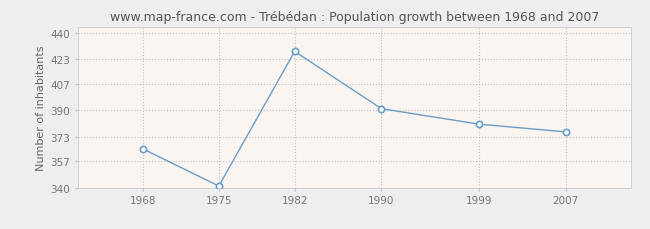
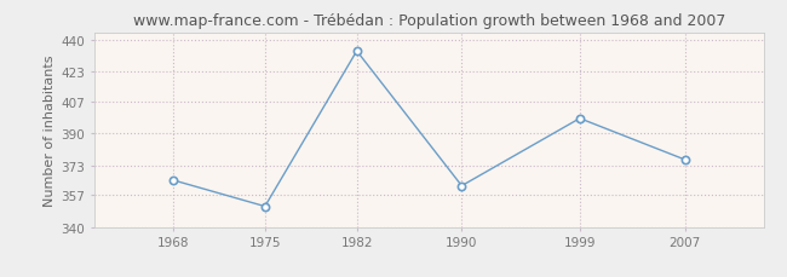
1975: 341 -> 351
1982: 428 -> 434
1990: 391 -> 362
1999: 381 -> 398
